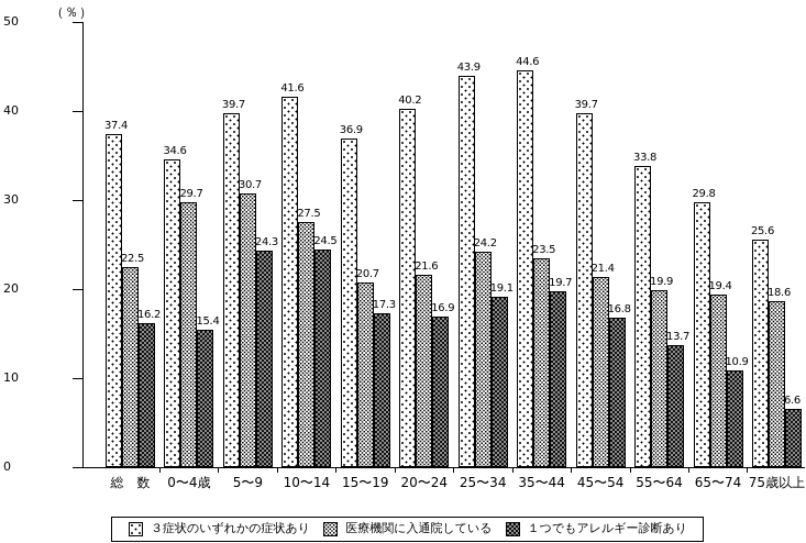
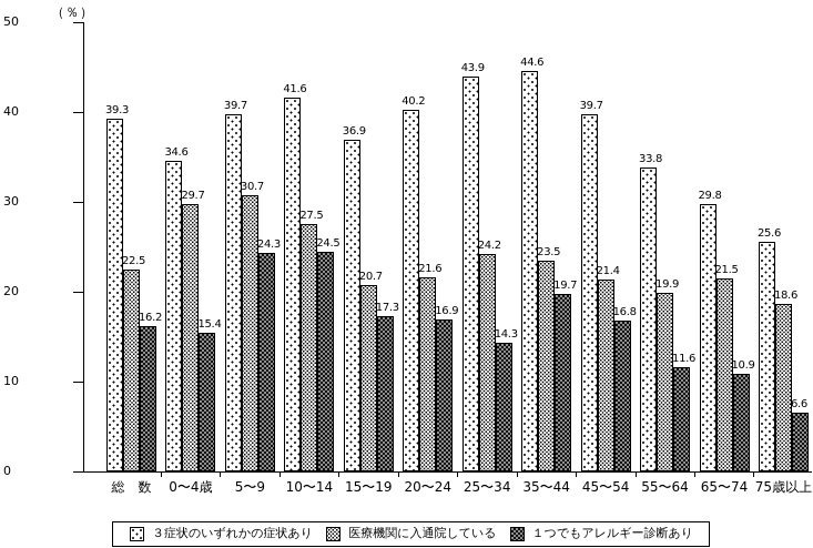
３症状のいずれかの症状あり/総 数: 37.4 -> 39.3
１つでもアレルギー診断あり/25〜34: 19.1 -> 14.3
１つでもアレルギー診断あり/55〜64: 13.7 -> 11.6
医療機関に入通院している/65〜74: 19.4 -> 21.5
